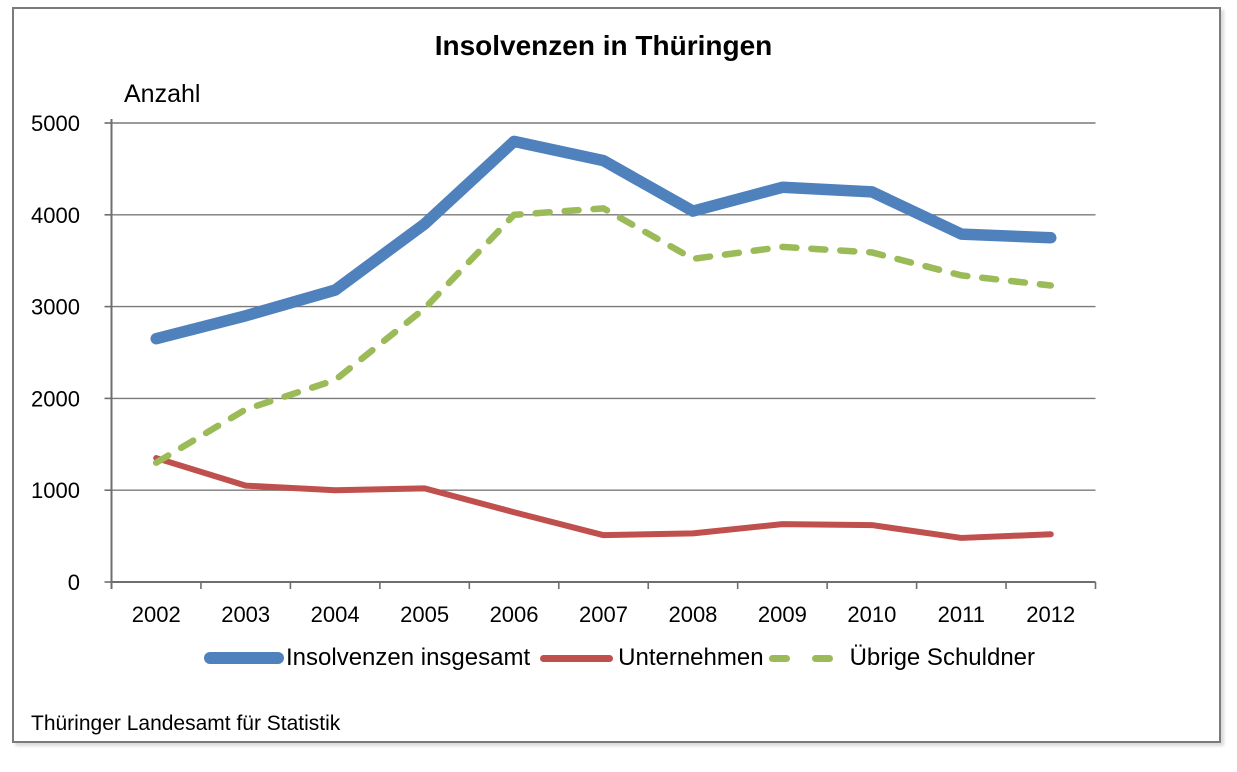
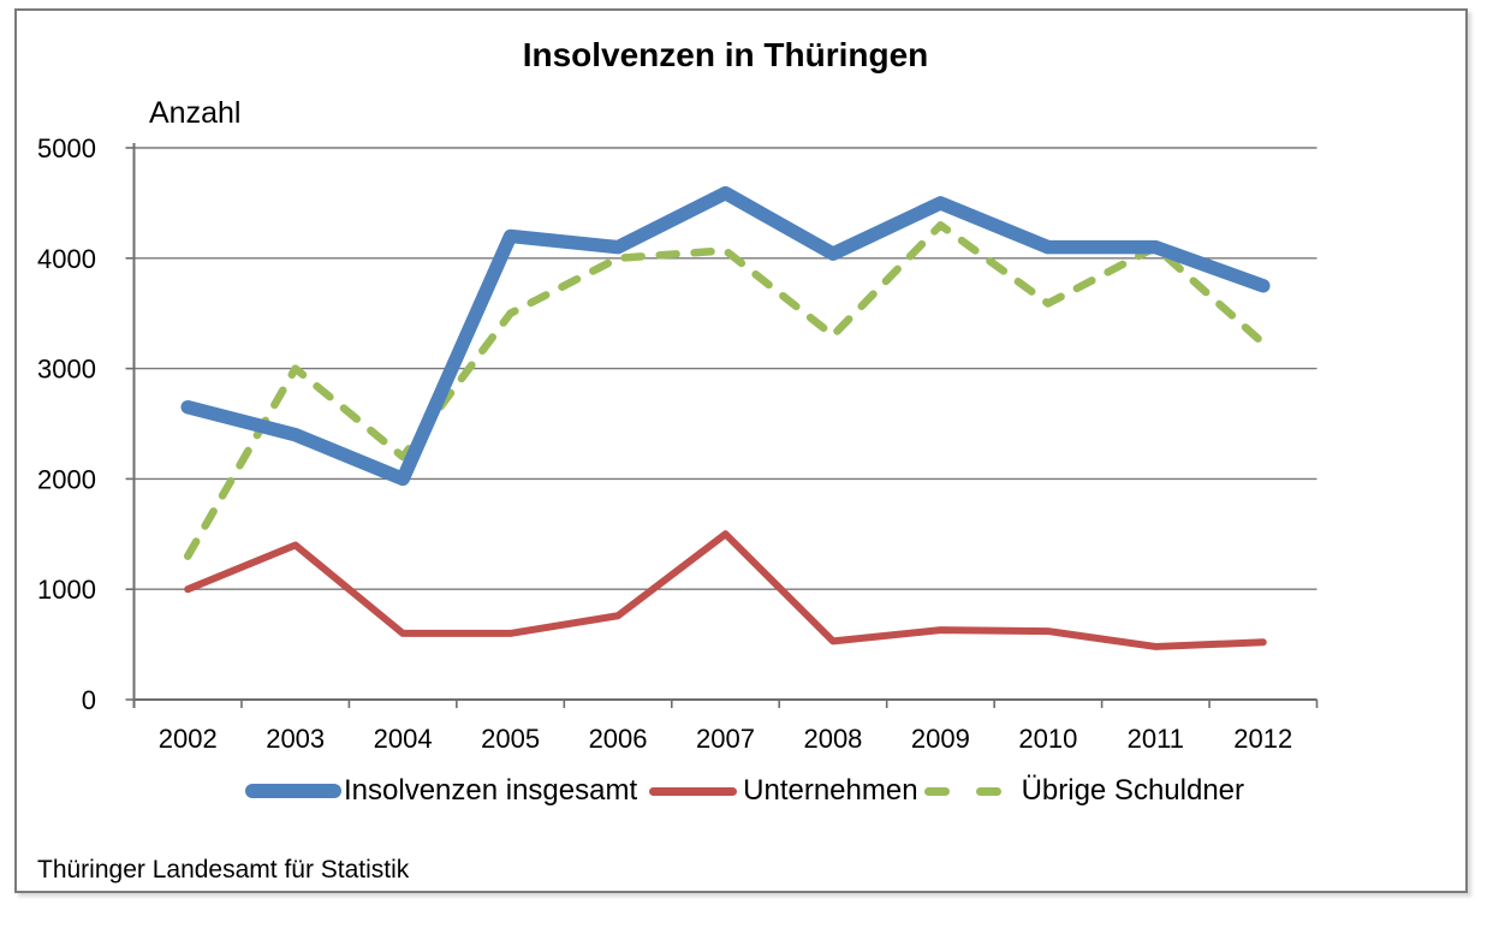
Unternehmen/2002: 1400 -> 1000
Insolvenzen insgesamt/2003: 2900 -> 2400
Unternehmen/2003: 1000 -> 1400
Übrige Schuldner/2003: 1900 -> 3000
Insolvenzen insgesamt/2004: 3200 -> 2000
Unternehmen/2004: 1000 -> 600
Insolvenzen insgesamt/2005: 3900 -> 4200
Unternehmen/2005: 1000 -> 600
Übrige Schuldner/2005: 3000 -> 3500
Insolvenzen insgesamt/2006: 4800 -> 4100
Unternehmen/2007: 500 -> 1500
Übrige Schuldner/2008: 3500 -> 3300
Insolvenzen insgesamt/2009: 4300 -> 4500
Übrige Schuldner/2009: 3600 -> 4300
Insolvenzen insgesamt/2010: 4200 -> 4100
Insolvenzen insgesamt/2011: 3800 -> 4100
Übrige Schuldner/2011: 3300 -> 4100
